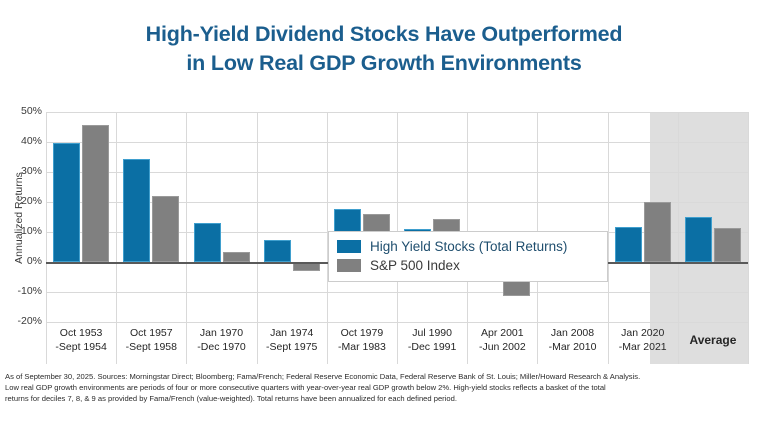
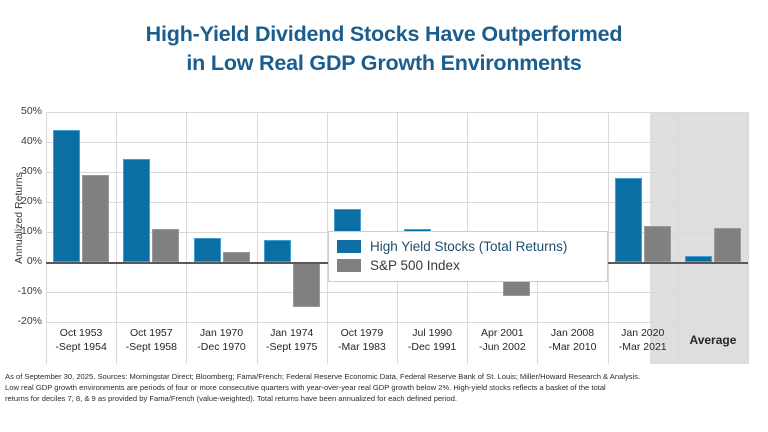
High Yield Stocks (Total Returns)/Oct 1953 -Sept 1954: 40% -> 44%
S&P 500 Index/Oct 1953 -Sept 1954: 46% -> 29%
S&P 500 Index/Oct 1957 -Sept 1958: 22% -> 11%
High Yield Stocks (Total Returns)/Jan 1970 -Dec 1970: 13% -> 8%
S&P 500 Index/Jan 1974 -Sept 1975: -3% -> -15%
S&P 500 Index/Oct 1979 -Mar 1983: 16% -> 9%
S&P 500 Index/Jul 1990 -Dec 1991: 14% -> 10%
High Yield Stocks (Total Returns)/Jan 2020 -Mar 2021: 12% -> 28%
S&P 500 Index/Jan 2020 -Mar 2021: 20% -> 12%
High Yield Stocks (Total Returns)/Average: 15% -> 2%
